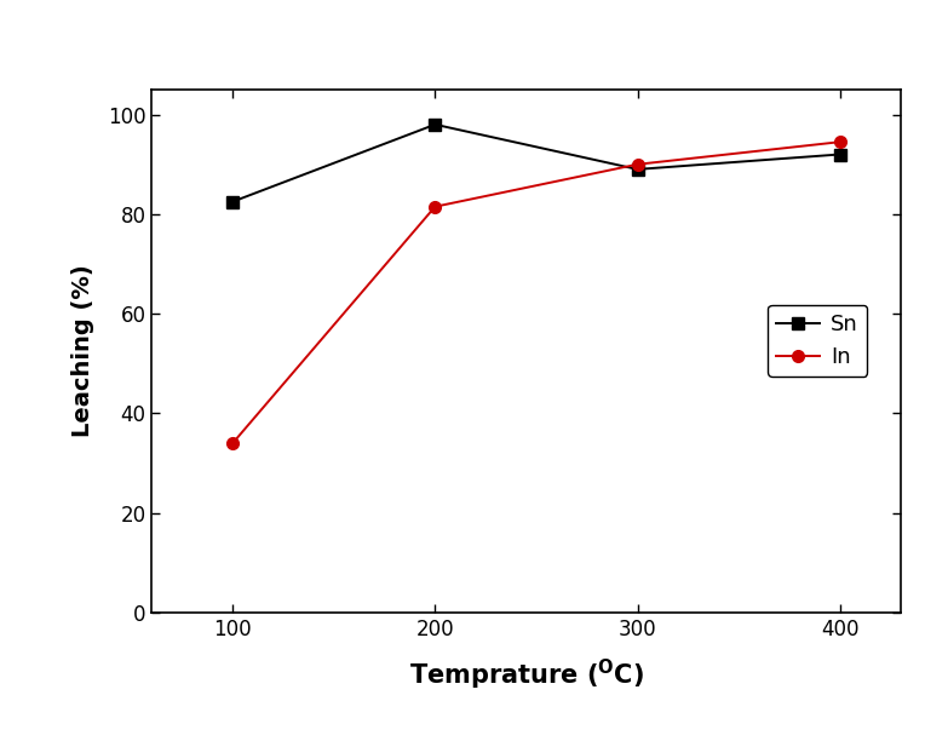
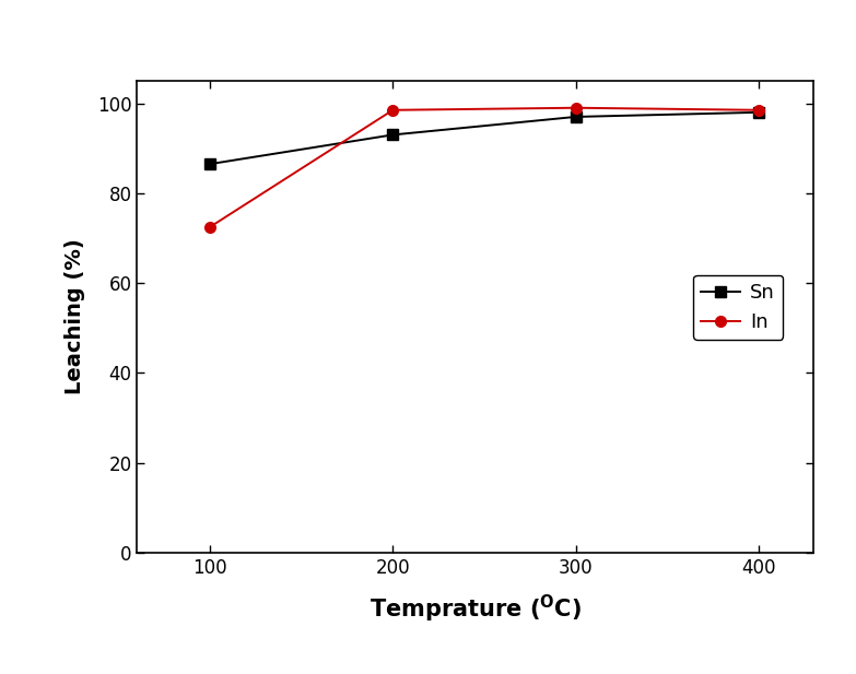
Sn/100: 82.5 -> 86.5
In/100: 34.0 -> 72.5
Sn/200: 98.0 -> 93.0
In/200: 81.5 -> 98.5
Sn/300: 89.0 -> 97.0
In/300: 90.0 -> 99.0
Sn/400: 92.0 -> 98.0
In/400: 94.5 -> 98.5
